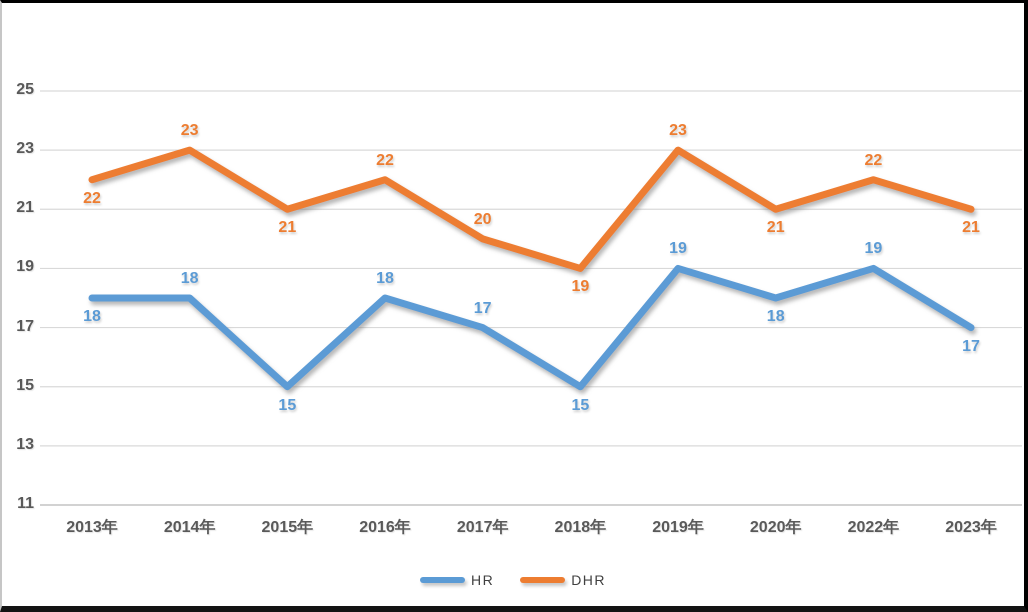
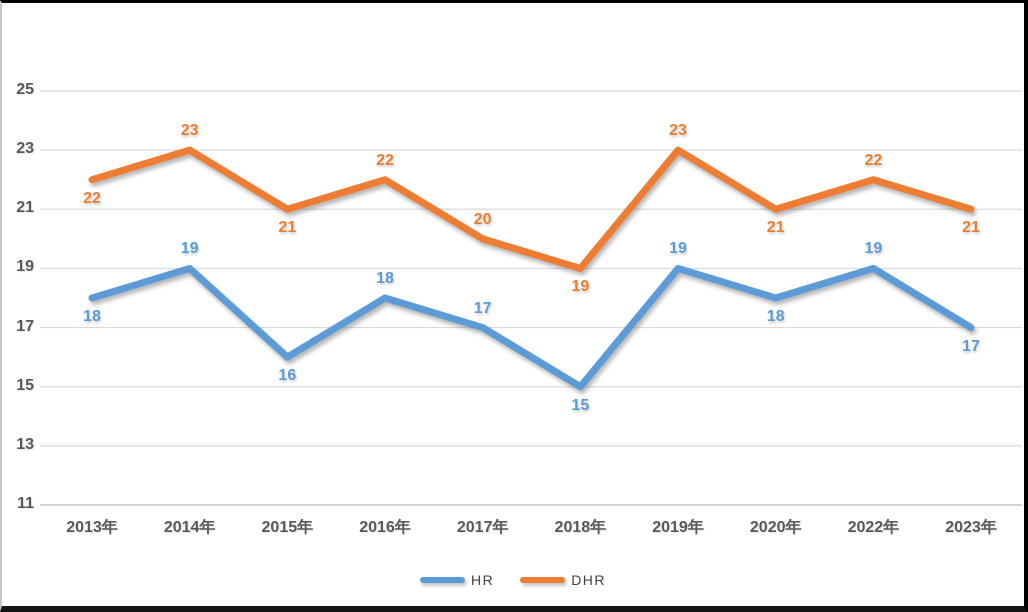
HR/2014年: 18 -> 19
HR/2015年: 15 -> 16
